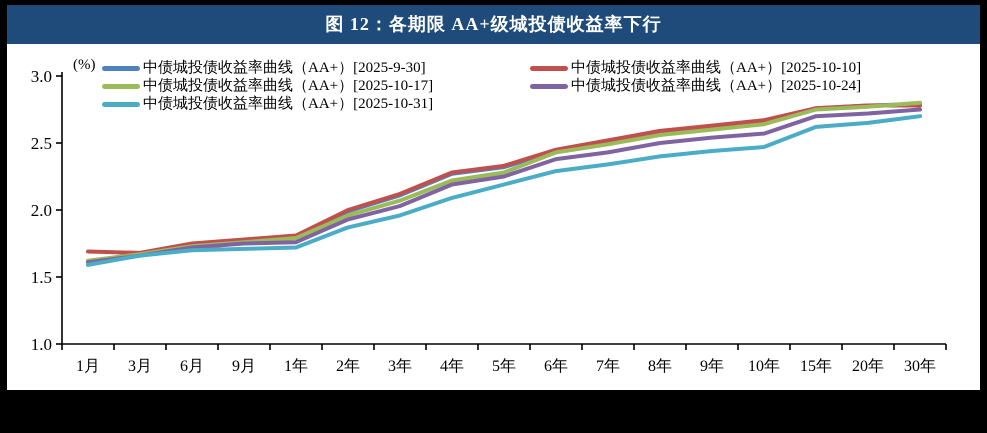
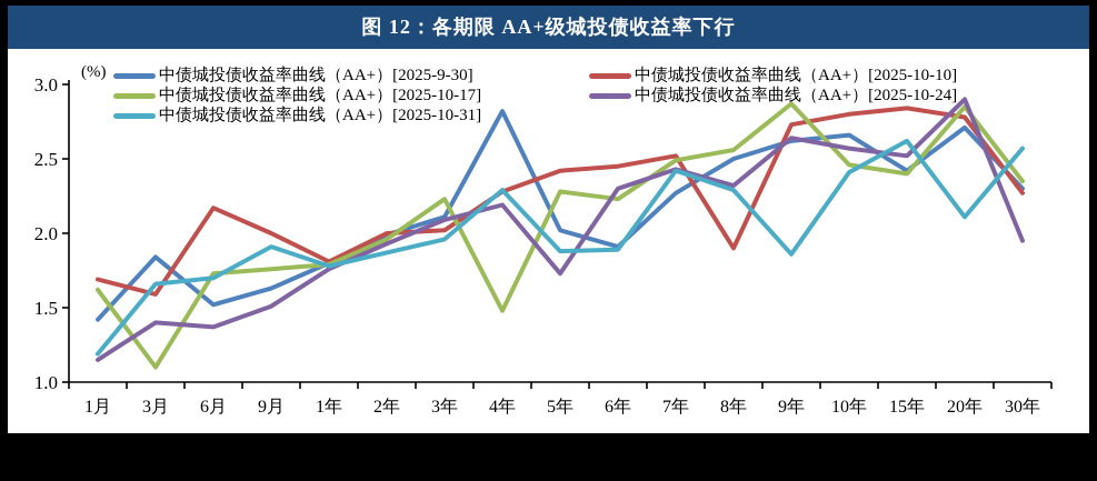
中债城投债收益率曲线（AA+）[2025-9-30]/1月: 1.62 -> 1.42
中债城投债收益率曲线（AA+）[2025-10-24]/1月: 1.61 -> 1.15
中债城投债收益率曲线（AA+）[2025-10-31]/1月: 1.59 -> 1.19
中债城投债收益率曲线（AA+）[2025-9-30]/3月: 1.67 -> 1.84
中债城投债收益率曲线（AA+）[2025-10-10]/3月: 1.68 -> 1.59
中债城投债收益率曲线（AA+）[2025-10-17]/3月: 1.67 -> 1.10
中债城投债收益率曲线（AA+）[2025-10-24]/3月: 1.66 -> 1.40
中债城投债收益率曲线（AA+）[2025-9-30]/6月: 1.74 -> 1.52
中债城投债收益率曲线（AA+）[2025-10-10]/6月: 1.75 -> 2.17
中债城投债收益率曲线（AA+）[2025-10-24]/6月: 1.72 -> 1.37
中债城投债收益率曲线（AA+）[2025-9-30]/9月: 1.77 -> 1.63
中债城投债收益率曲线（AA+）[2025-10-10]/9月: 1.78 -> 2.00
中债城投债收益率曲线（AA+）[2025-10-24]/9月: 1.75 -> 1.51
中债城投债收益率曲线（AA+）[2025-10-31]/9月: 1.71 -> 1.91
中债城投债收益率曲线（AA+）[2025-10-31]/1年: 1.72 -> 1.78
中债城投债收益率曲线（AA+）[2025-10-10]/3年: 2.12 -> 2.02
中债城投债收益率曲线（AA+）[2025-10-17]/3年: 2.07 -> 2.23
中债城投债收益率曲线（AA+）[2025-10-24]/3年: 2.03 -> 2.09
中债城投债收益率曲线（AA+）[2025-9-30]/4年: 2.27 -> 2.82
中债城投债收益率曲线（AA+）[2025-10-17]/4年: 2.22 -> 1.48
中债城投债收益率曲线（AA+）[2025-10-31]/4年: 2.09 -> 2.29
中债城投债收益率曲线（AA+）[2025-9-30]/5年: 2.32 -> 2.02
中债城投债收益率曲线（AA+）[2025-10-10]/5年: 2.33 -> 2.42
中债城投债收益率曲线（AA+）[2025-10-24]/5年: 2.25 -> 1.73
中债城投债收益率曲线（AA+）[2025-10-31]/5年: 2.19 -> 1.88
中债城投债收益率曲线（AA+）[2025-9-30]/6年: 2.44 -> 1.91
中债城投债收益率曲线（AA+）[2025-10-17]/6年: 2.43 -> 2.23
中债城投债收益率曲线（AA+）[2025-10-24]/6年: 2.38 -> 2.30
中债城投债收益率曲线（AA+）[2025-10-31]/6年: 2.29 -> 1.89
中债城投债收益率曲线（AA+）[2025-9-30]/7年: 2.51 -> 2.27
中债城投债收益率曲线（AA+）[2025-10-31]/7年: 2.34 -> 2.42
中债城投债收益率曲线（AA+）[2025-9-30]/8年: 2.58 -> 2.50
中债城投债收益率曲线（AA+）[2025-10-10]/8年: 2.59 -> 1.90
中债城投债收益率曲线（AA+）[2025-10-24]/8年: 2.50 -> 2.32
中债城投债收益率曲线（AA+）[2025-10-31]/8年: 2.40 -> 2.29
中债城投债收益率曲线（AA+）[2025-10-10]/9年: 2.63 -> 2.73
中债城投债收益率曲线（AA+）[2025-10-17]/9年: 2.60 -> 2.87
中债城投债收益率曲线（AA+）[2025-10-24]/9年: 2.54 -> 2.64
中债城投债收益率曲线（AA+）[2025-10-31]/9年: 2.44 -> 1.86
中债城投债收益率曲线（AA+）[2025-10-10]/10年: 2.67 -> 2.80
中债城投债收益率曲线（AA+）[2025-10-17]/10年: 2.64 -> 2.46
中债城投债收益率曲线（AA+）[2025-10-31]/10年: 2.47 -> 2.41
中债城投债收益率曲线（AA+）[2025-9-30]/15年: 2.76 -> 2.42
中债城投债收益率曲线（AA+）[2025-10-10]/15年: 2.76 -> 2.84
中债城投债收益率曲线（AA+）[2025-10-17]/15年: 2.75 -> 2.40
中债城投债收益率曲线（AA+）[2025-10-24]/15年: 2.70 -> 2.52
中债城投债收益率曲线（AA+）[2025-9-30]/20年: 2.78 -> 2.71
中债城投债收益率曲线（AA+）[2025-10-17]/20年: 2.77 -> 2.85
中债城投债收益率曲线（AA+）[2025-10-24]/20年: 2.72 -> 2.90
中债城投债收益率曲线（AA+）[2025-10-31]/20年: 2.65 -> 2.11
中债城投债收益率曲线（AA+）[2025-9-30]/30年: 2.79 -> 2.30
中债城投债收益率曲线（AA+）[2025-10-10]/30年: 2.78 -> 2.27
中债城投债收益率曲线（AA+）[2025-10-17]/30年: 2.80 -> 2.35
中债城投债收益率曲线（AA+）[2025-10-24]/30年: 2.75 -> 1.95
中债城投债收益率曲线（AA+）[2025-10-31]/30年: 2.70 -> 2.57
